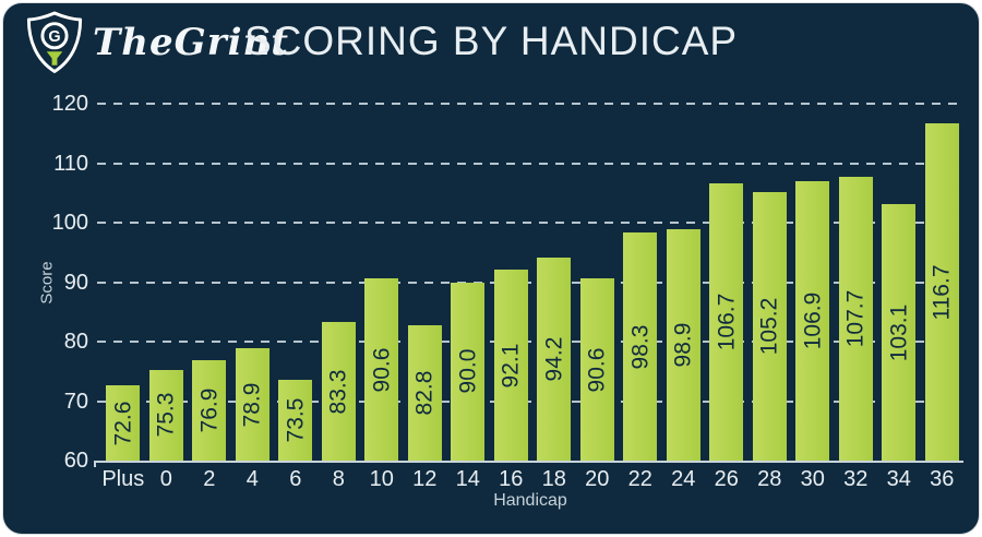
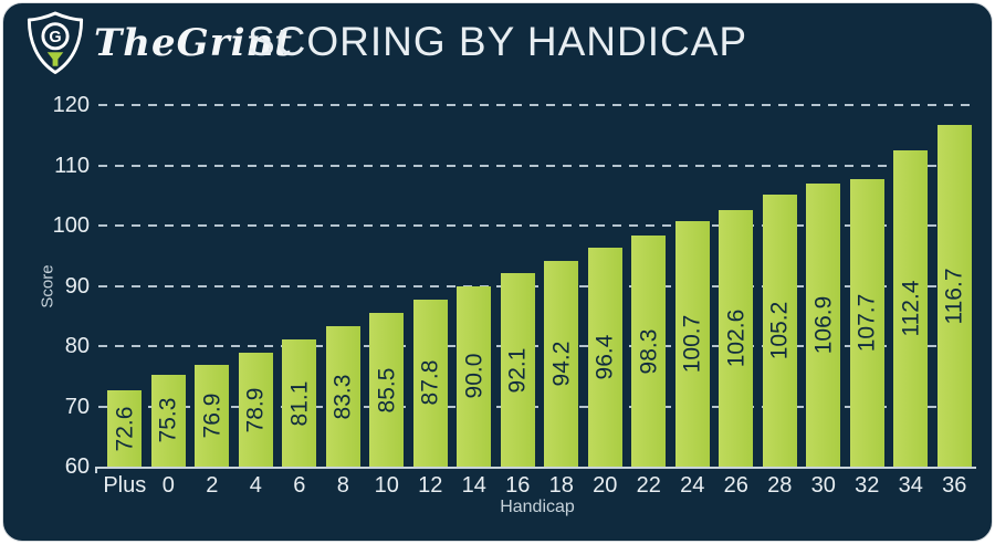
6: 73.5 -> 81.1
10: 90.6 -> 85.5
12: 82.8 -> 87.8
20: 90.6 -> 96.4
24: 98.9 -> 100.7
26: 106.7 -> 102.6
34: 103.1 -> 112.4
